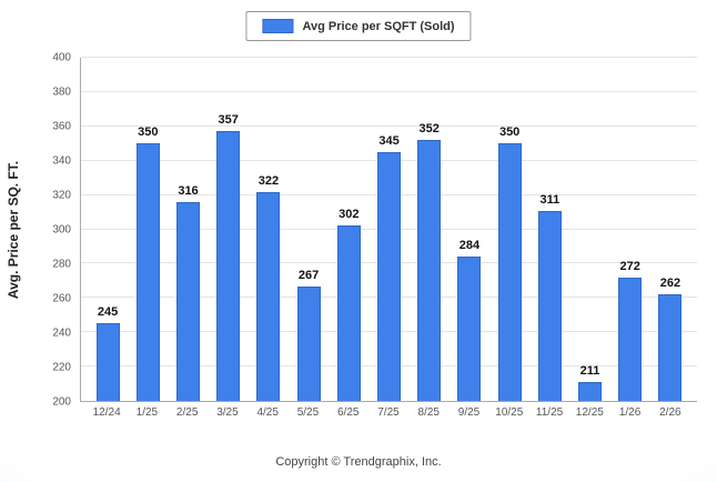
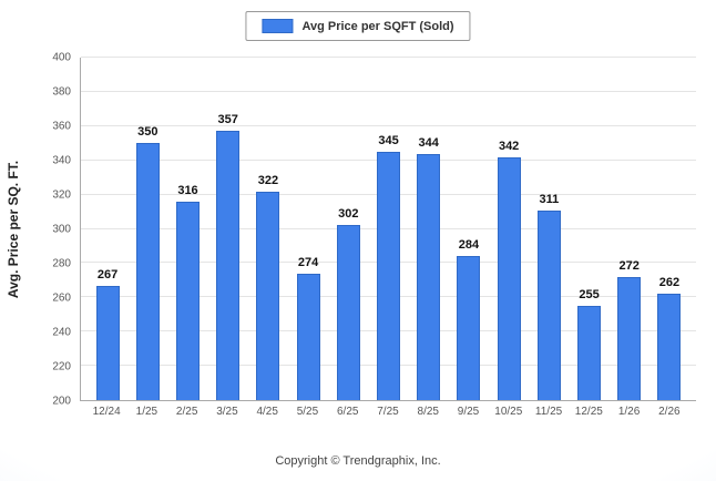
12/24: 245 -> 267
5/25: 267 -> 274
8/25: 352 -> 344
10/25: 350 -> 342
12/25: 211 -> 255
